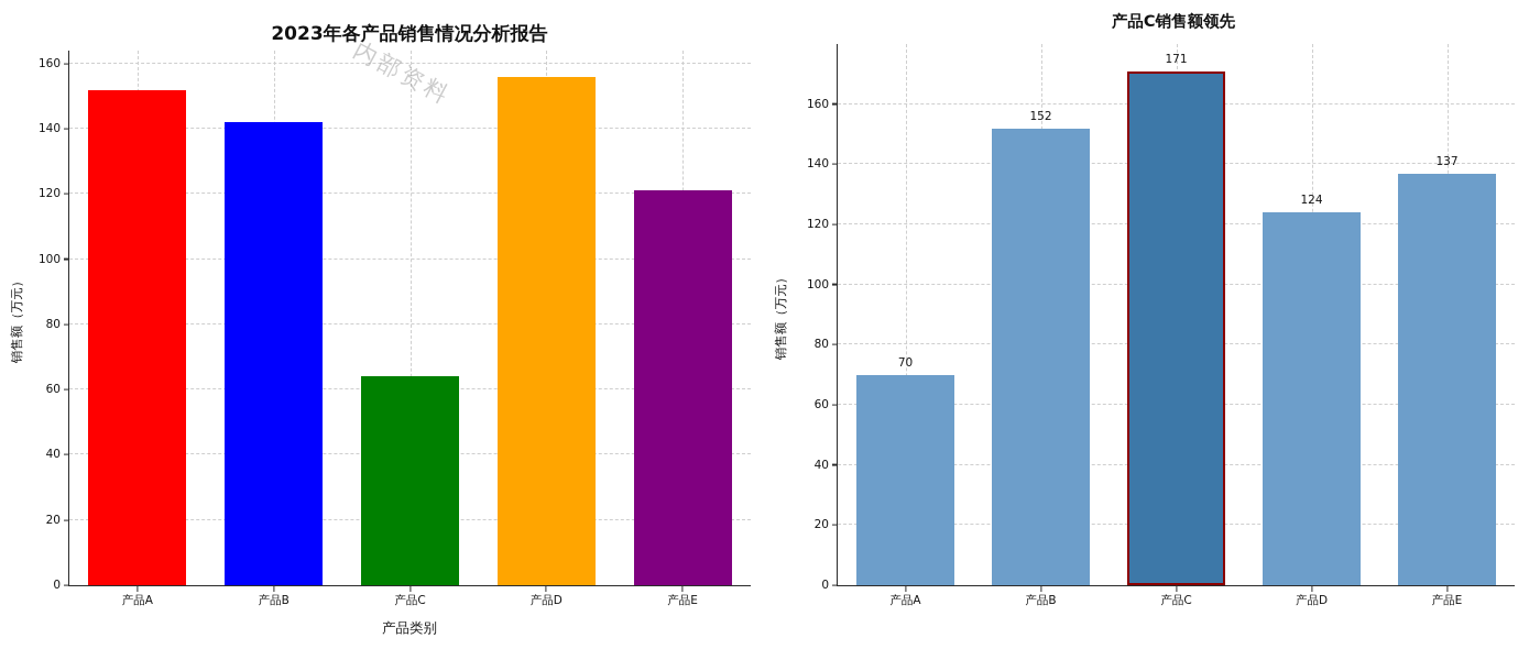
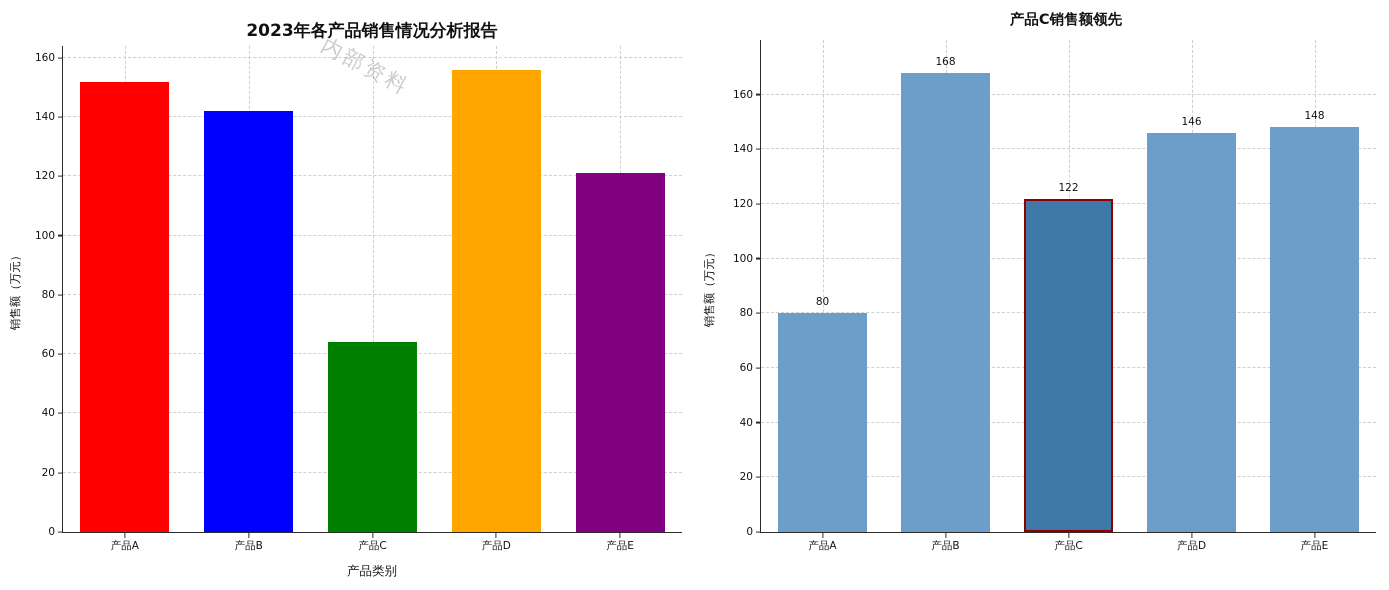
产品C销售额领先/产品A: 70 -> 80
产品C销售额领先/产品B: 152 -> 168
产品C销售额领先/产品C: 171 -> 122
产品C销售额领先/产品D: 124 -> 146
产品C销售额领先/产品E: 137 -> 148
